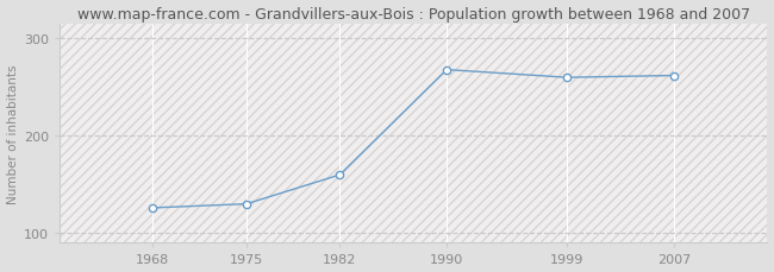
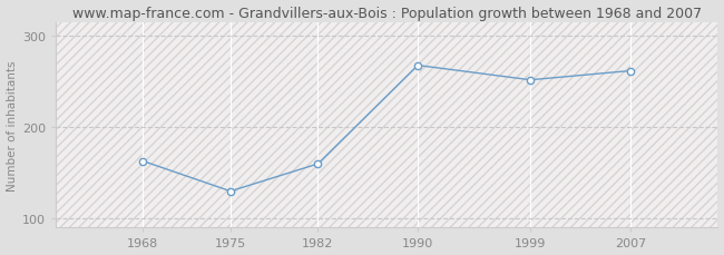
1968: 126 -> 163
1999: 260 -> 252
